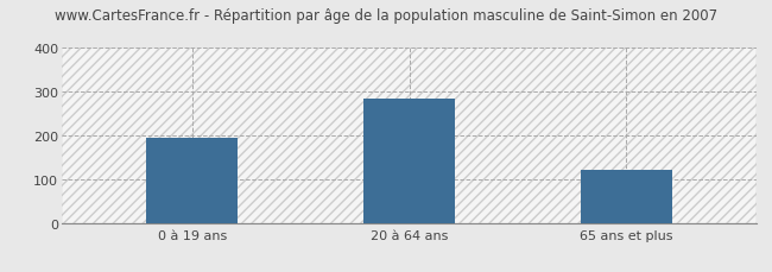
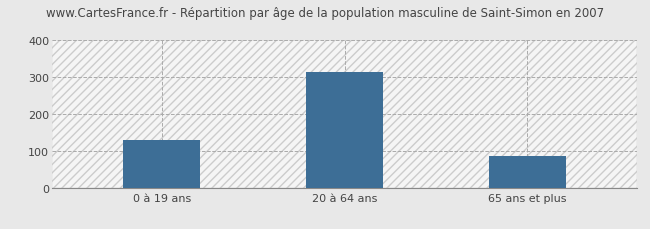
0 à 19 ans: 195 -> 130
20 à 64 ans: 285 -> 313
65 ans et plus: 120 -> 87
